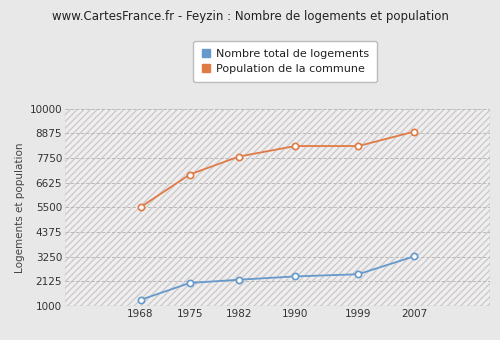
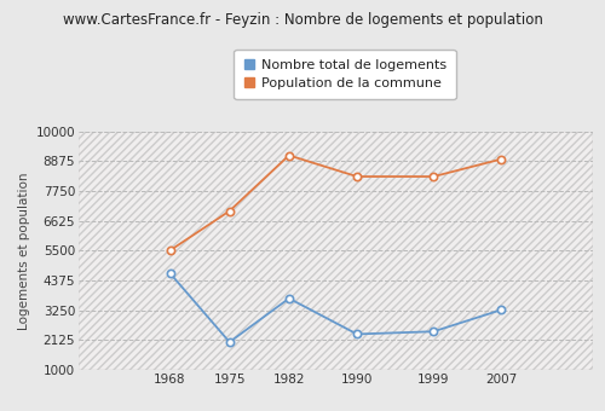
Nombre total de logements/1968: 1280 -> 4650
Nombre total de logements/1982: 2200 -> 3700
Population de la commune/1982: 7820 -> 9100
